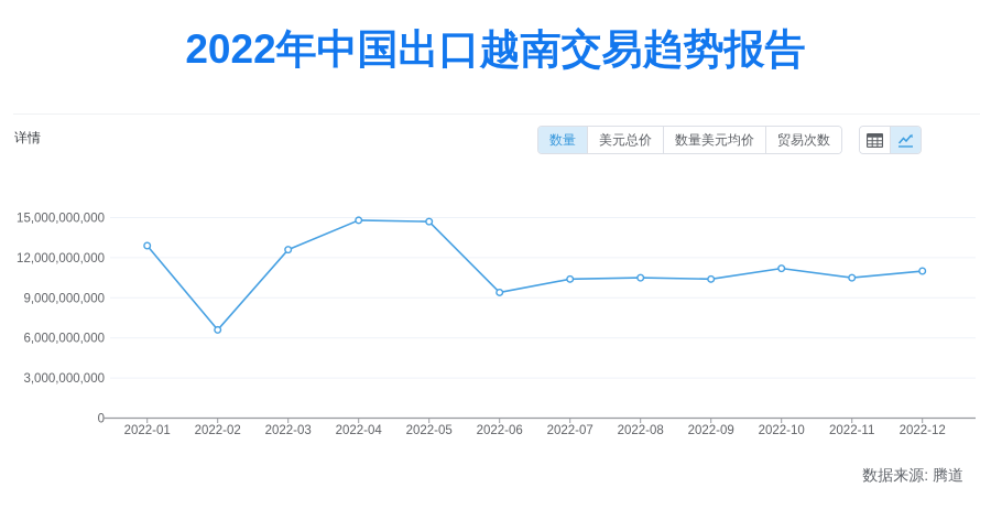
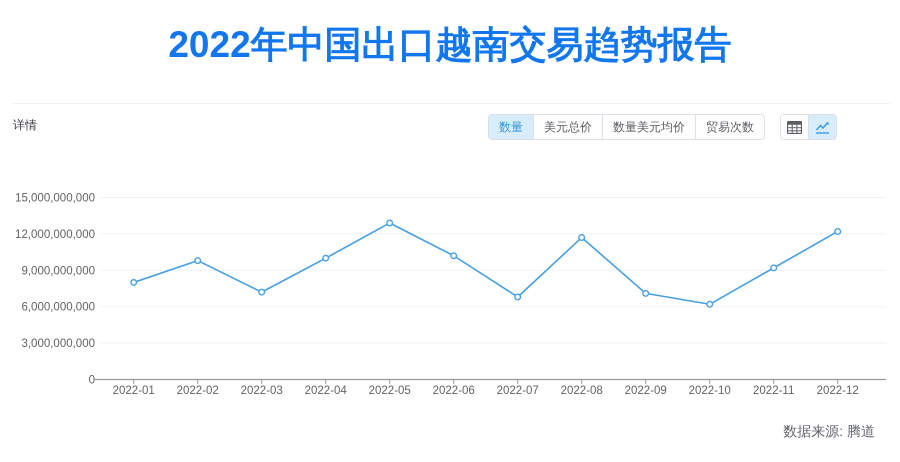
2022-01: 12900000000 -> 8000000000
2022-02: 6600000000 -> 9800000000
2022-03: 12600000000 -> 7200000000
2022-04: 14800000000 -> 10000000000
2022-05: 14700000000 -> 12900000000
2022-06: 9400000000 -> 10200000000
2022-07: 10400000000 -> 6800000000
2022-08: 10500000000 -> 11700000000
2022-09: 10400000000 -> 7100000000
2022-10: 11200000000 -> 6200000000
2022-11: 10500000000 -> 9200000000
2022-12: 11000000000 -> 12200000000
